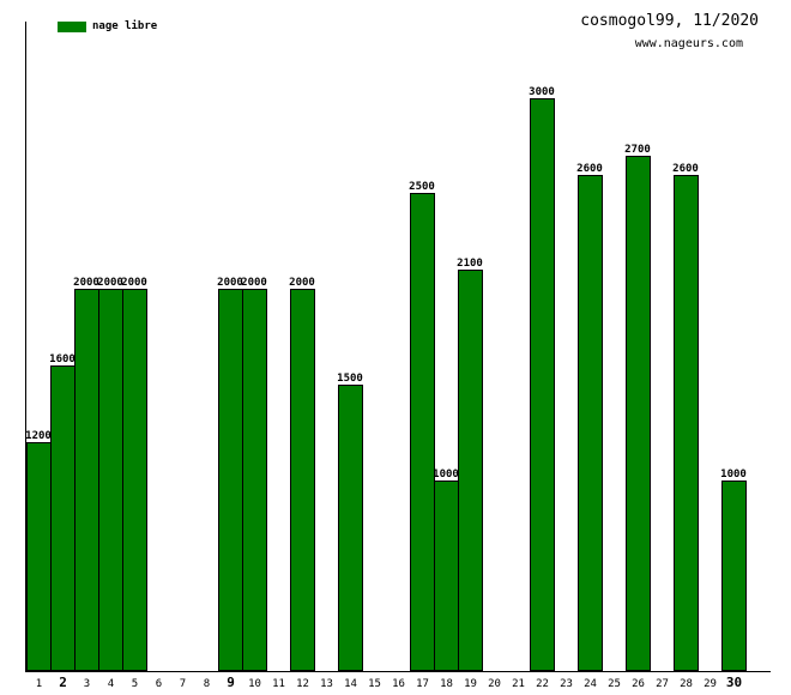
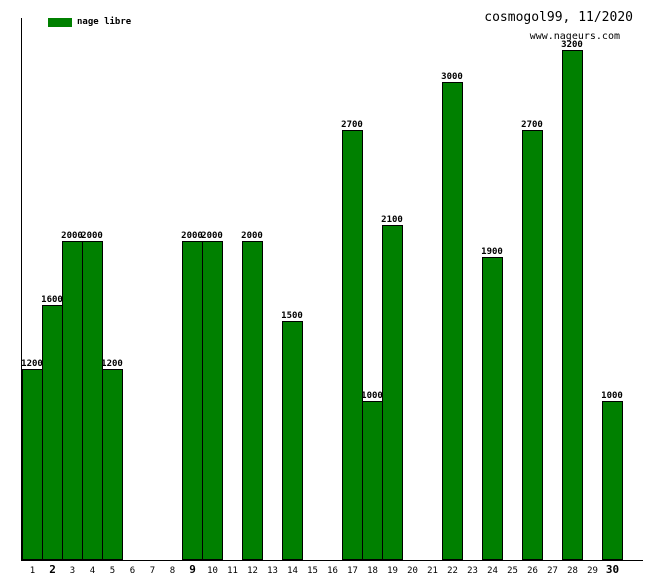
5: 2000 -> 1200
17: 2500 -> 2700
24: 2600 -> 1900
28: 2600 -> 3200
